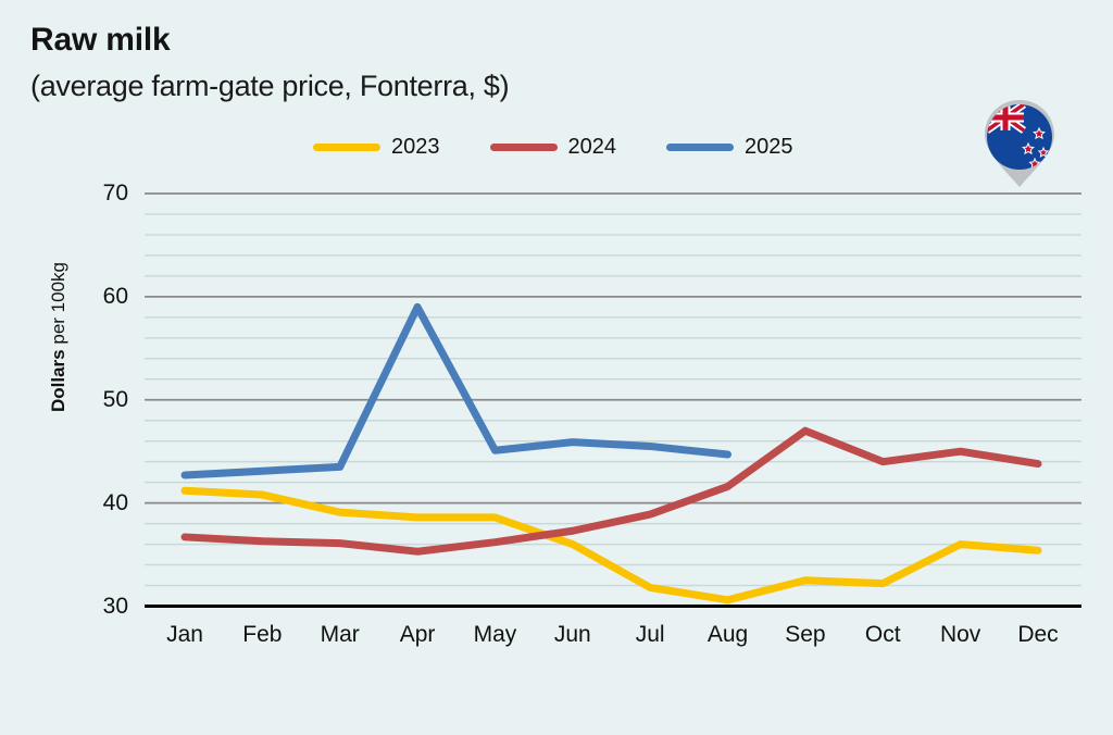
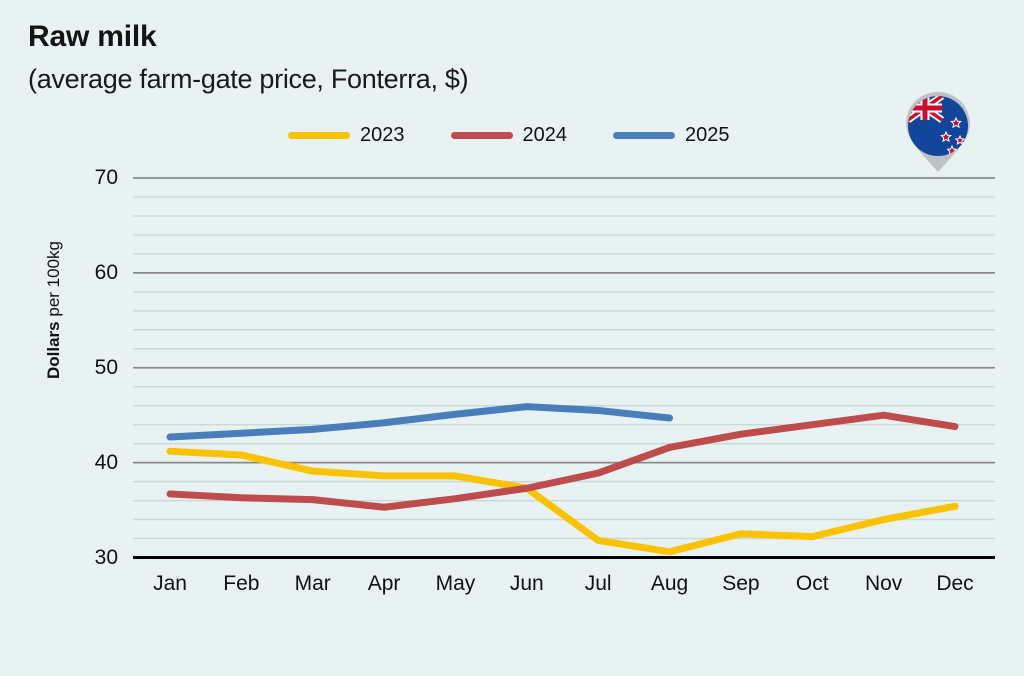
2025/Apr: 59 -> 44
2023/Jun: 36 -> 37
2024/Sep: 47 -> 43
2023/Nov: 36 -> 34
